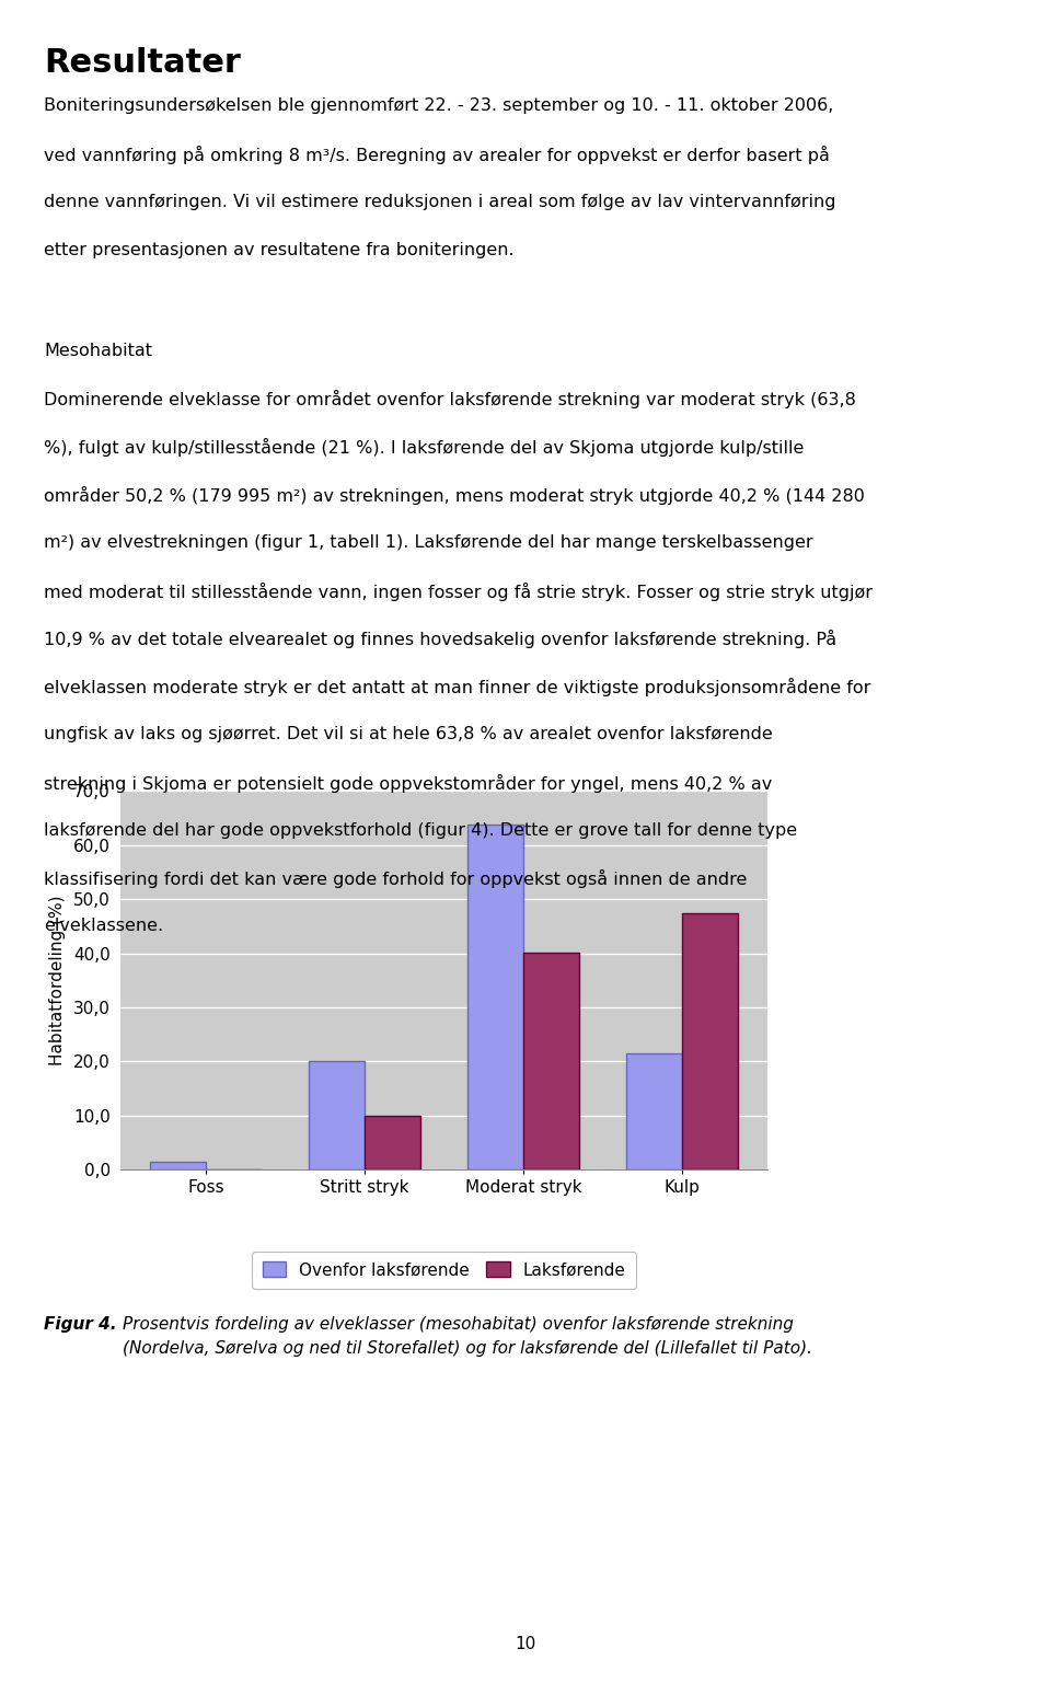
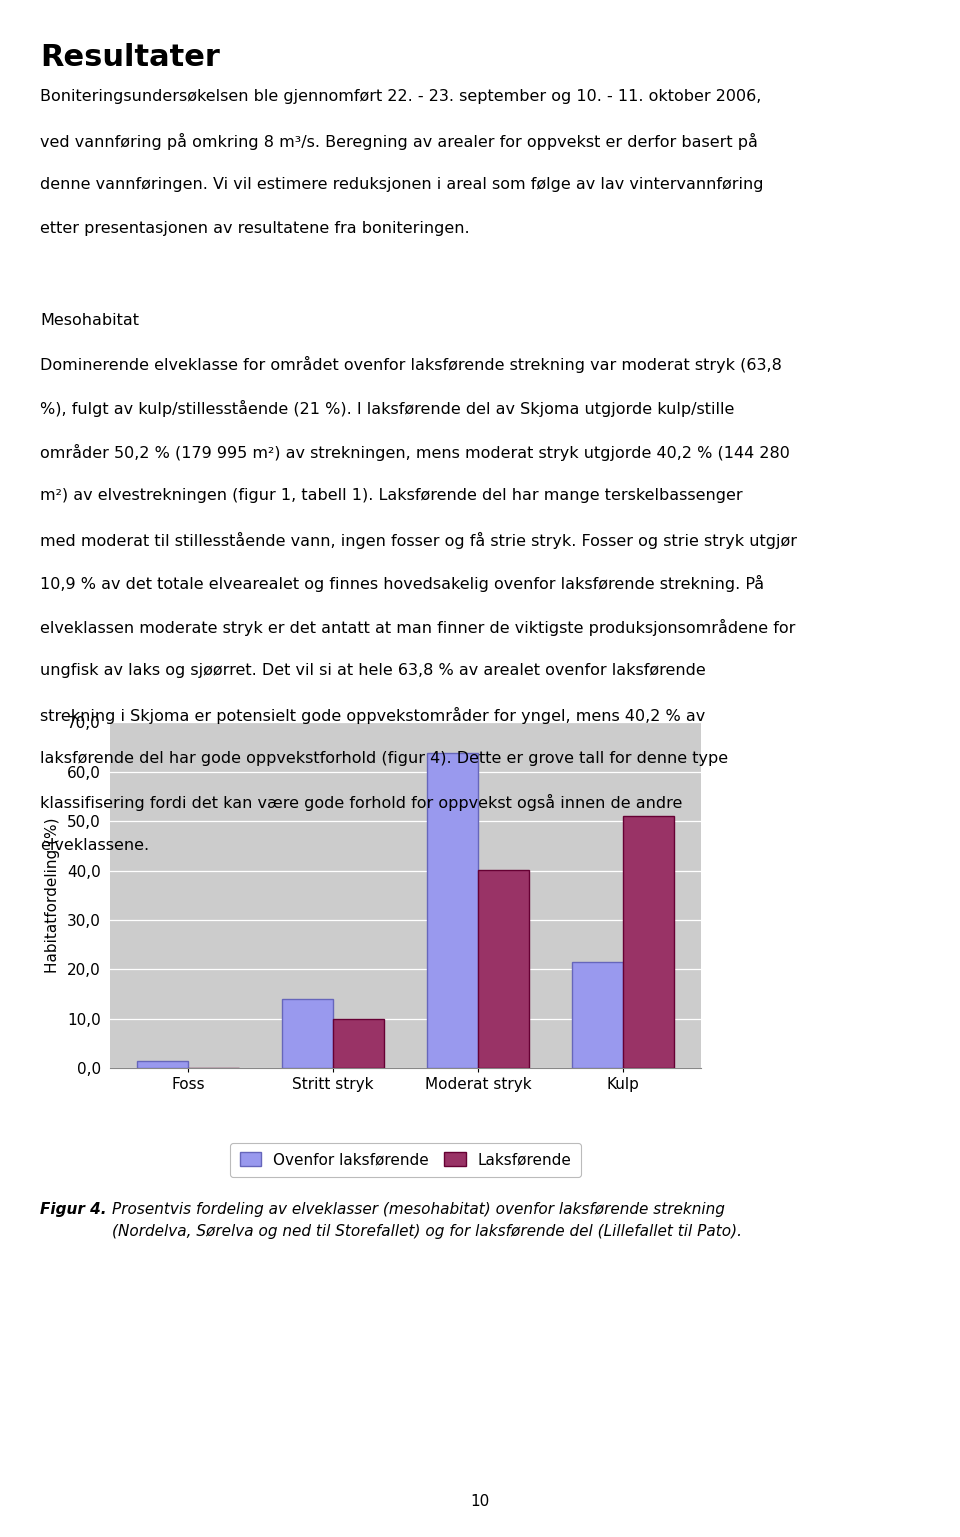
Ovenfor laksførende/Stritt stryk: 20,0 -> 14,0
Laksførende/Kulp: 47,5 -> 51,0
